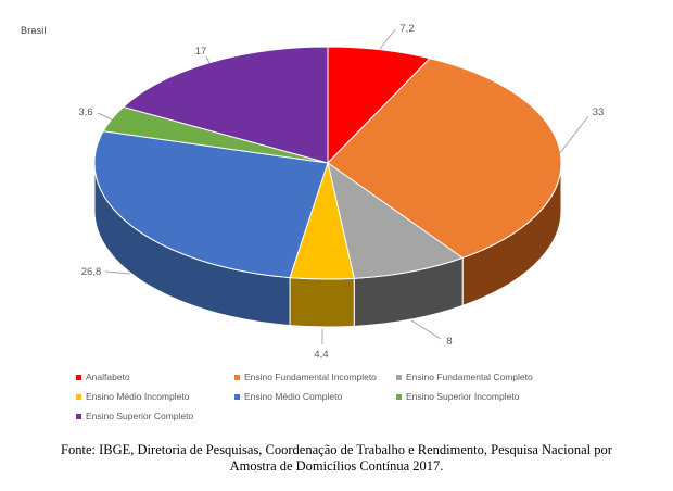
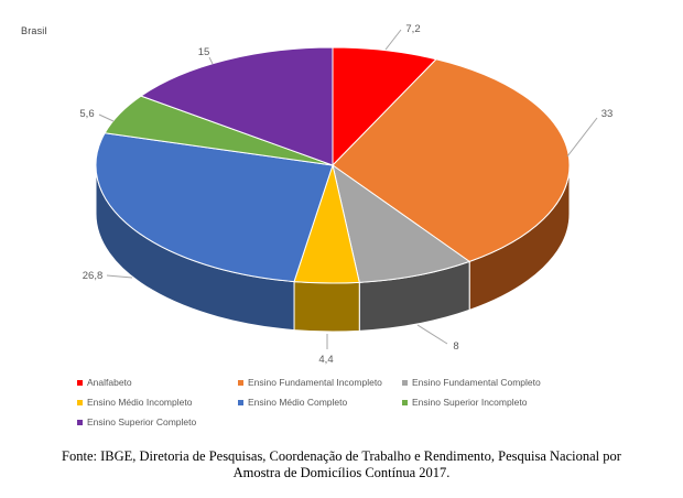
Ensino Superior Incompleto: 3,6 -> 5,6
Ensino Superior Completo: 17 -> 15
